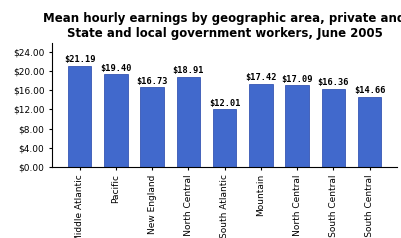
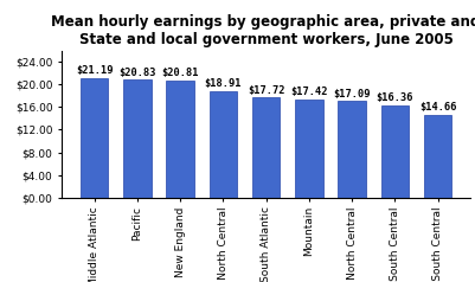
Pacific: $19.40 -> $20.83
New England: $16.73 -> $20.81
South Atlantic: $12.01 -> $17.72
